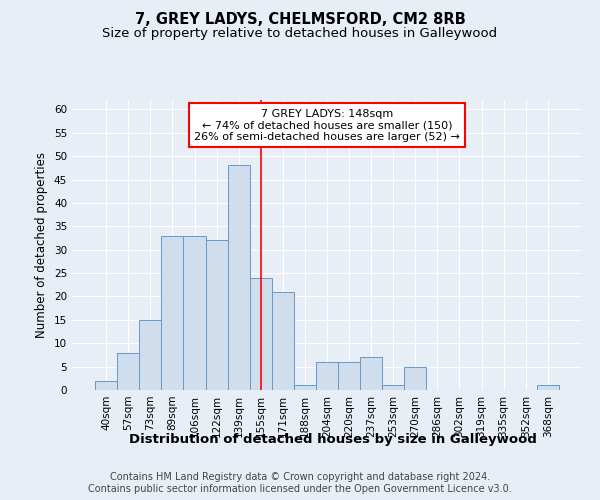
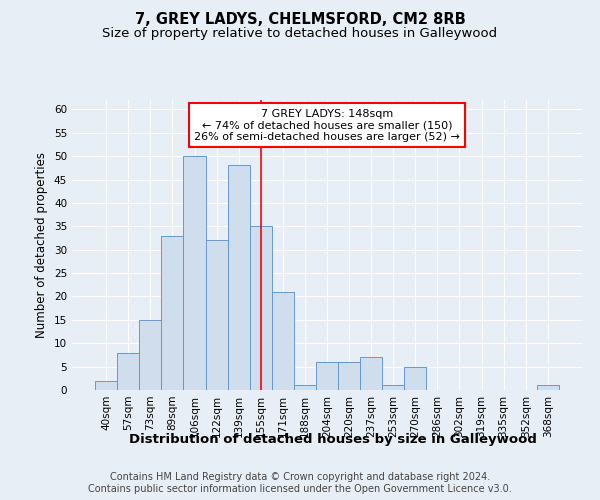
106sqm: 33 -> 50
155sqm: 24 -> 35
